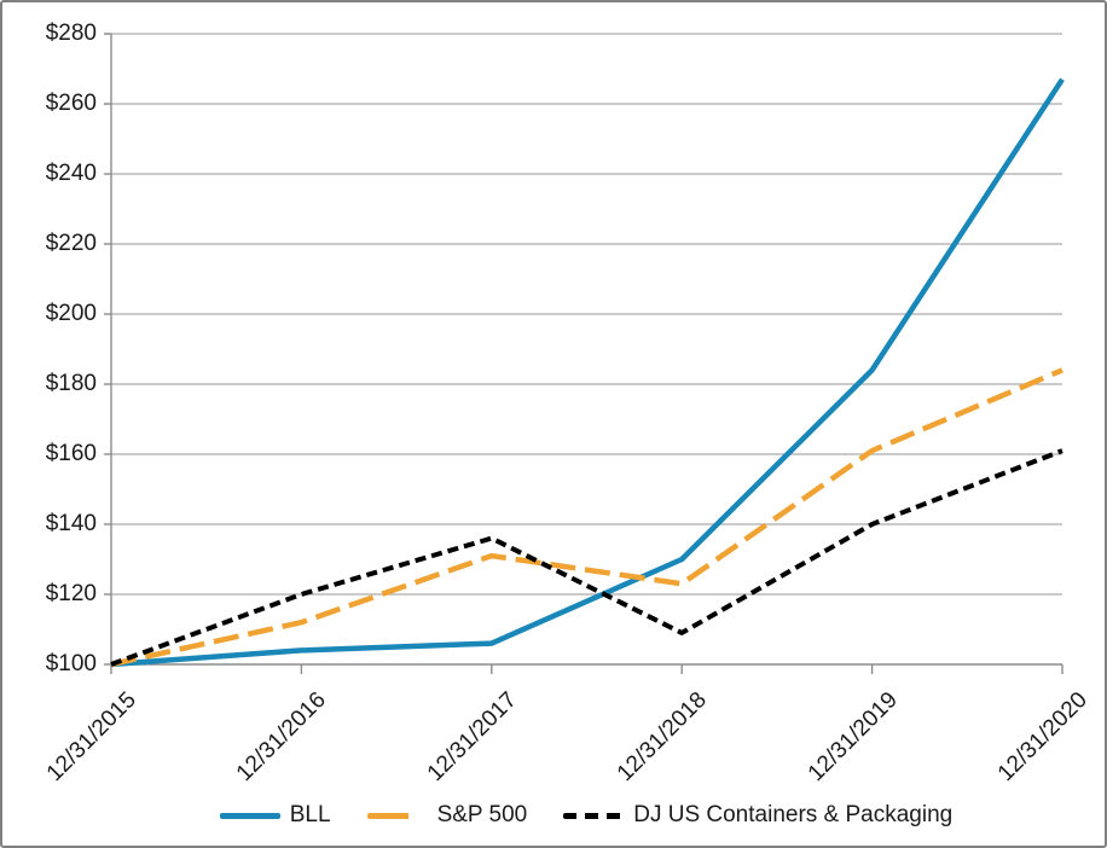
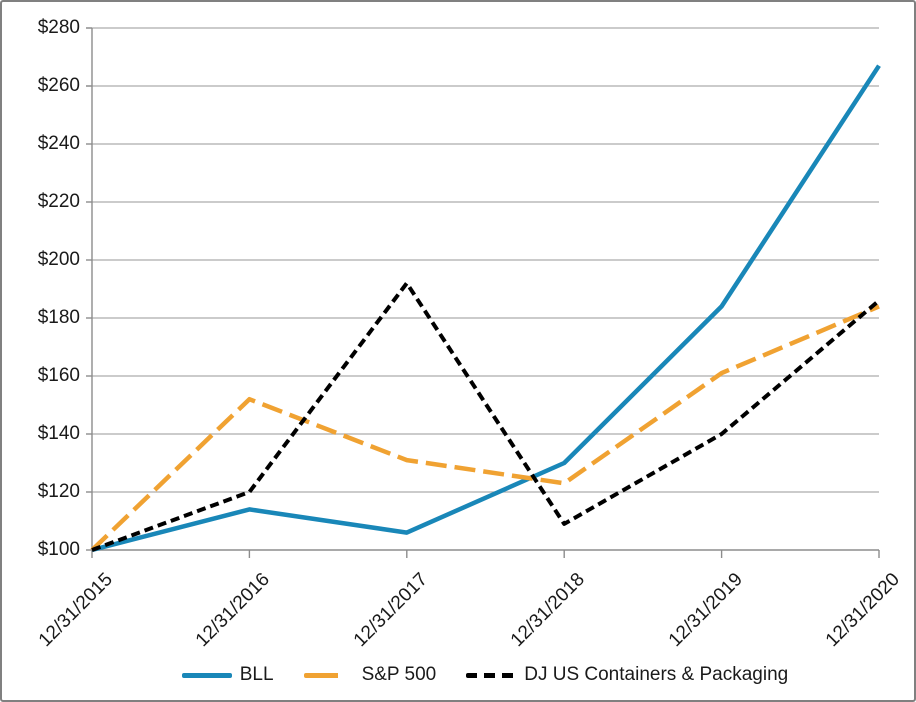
BLL/12/31/2016: $104 -> $114
S&P 500/12/31/2016: $112 -> $152
DJ US Containers & Packaging/12/31/2017: $136 -> $192
DJ US Containers & Packaging/12/31/2020: $161 -> $186
